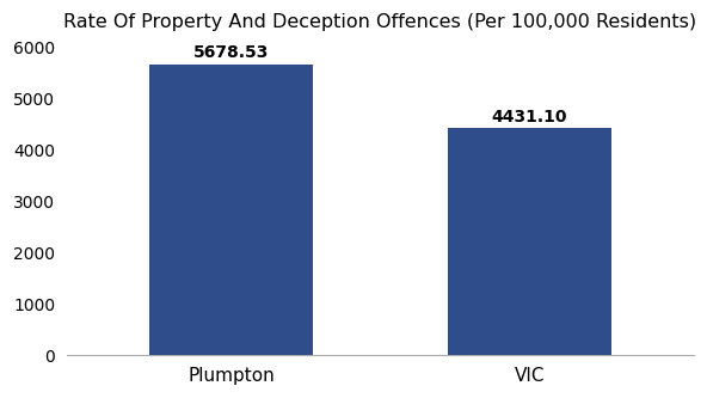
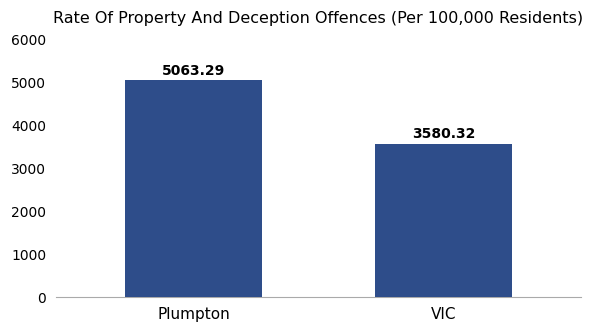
Plumpton: 5678.53 -> 5063.29
VIC: 4431.10 -> 3580.32
